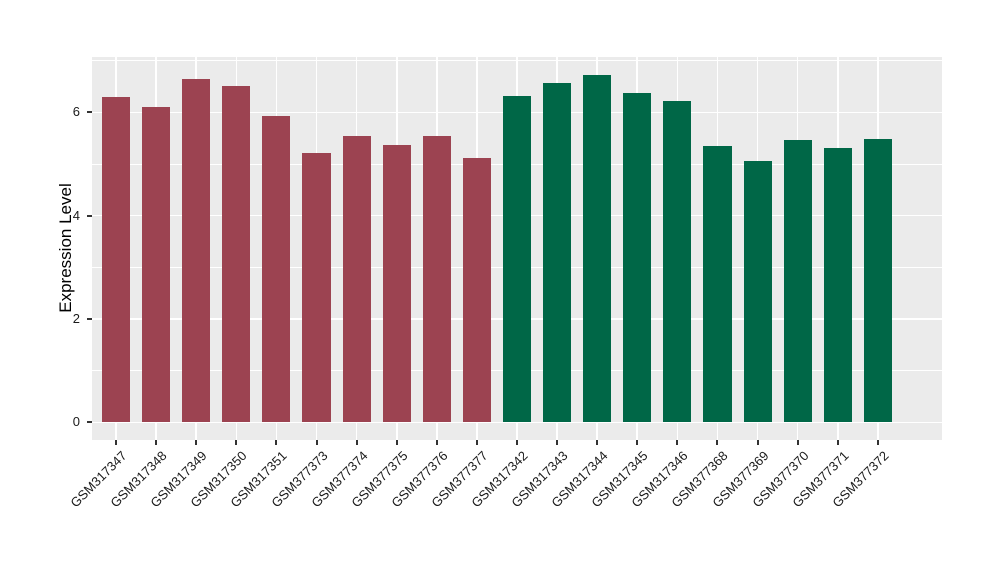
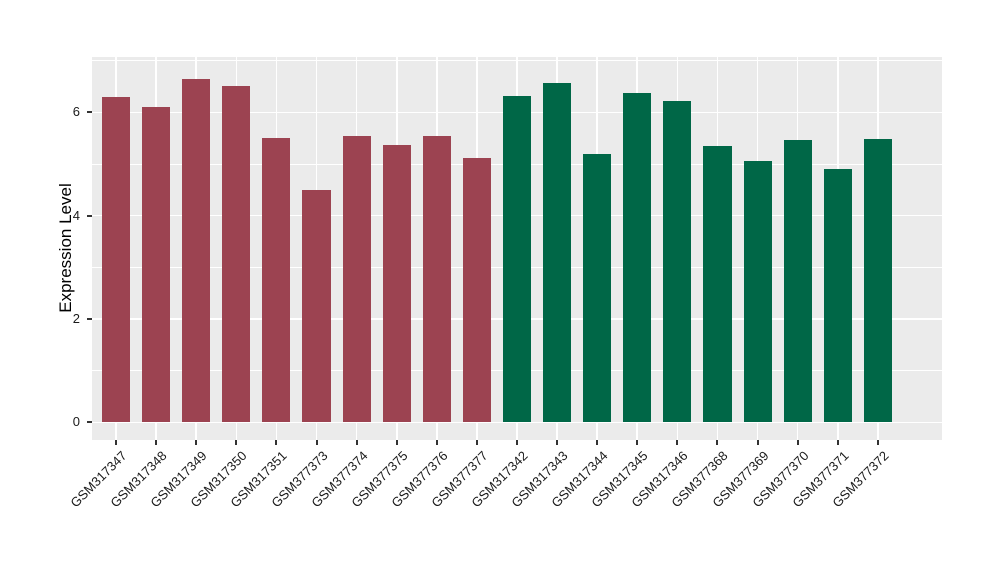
GSM317351: 5.9 -> 5.5
GSM377373: 5.2 -> 4.5
GSM317344: 6.7 -> 5.2
GSM377371: 5.3 -> 4.9
